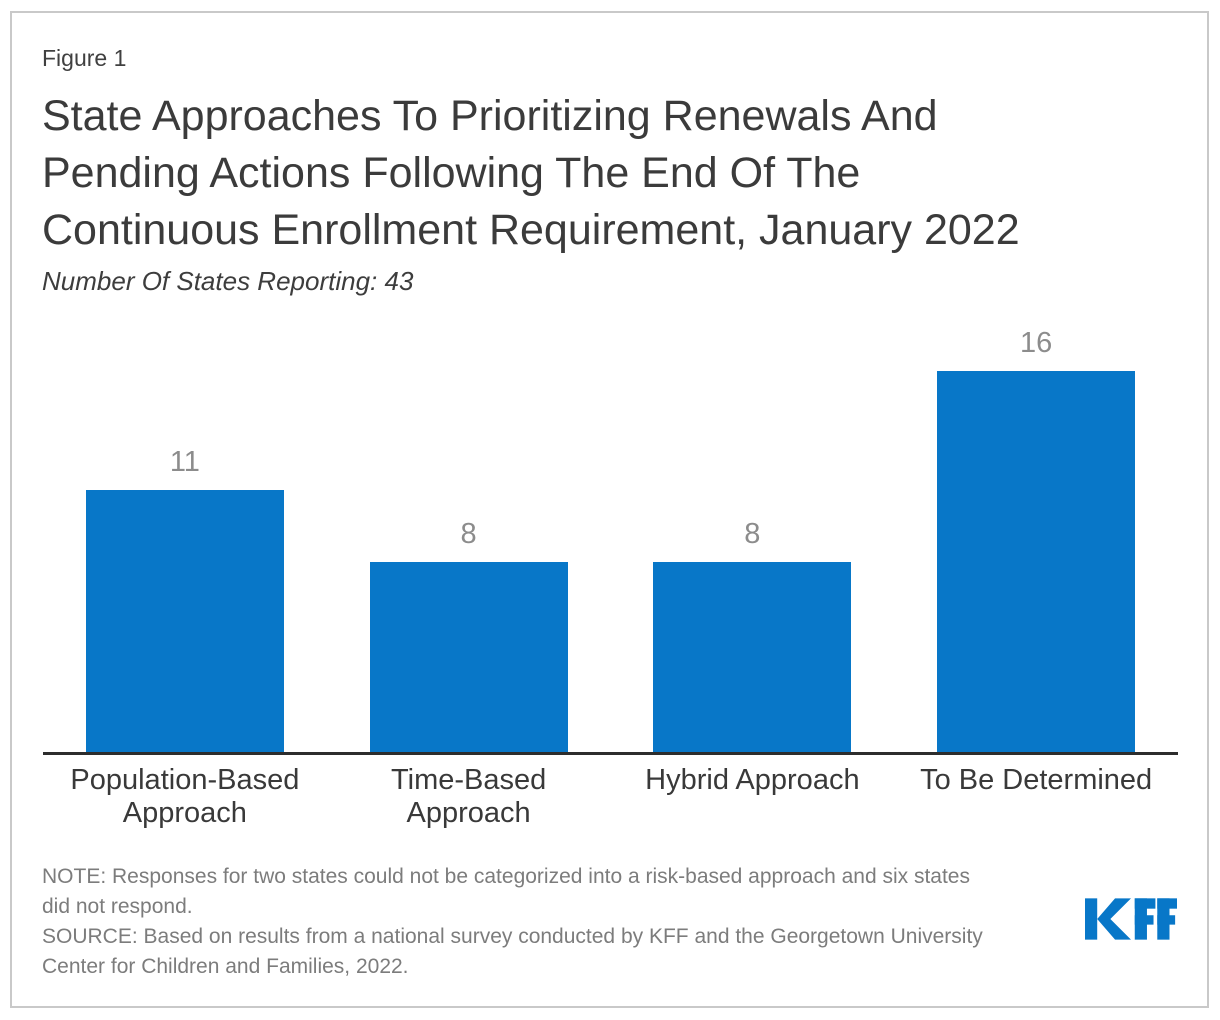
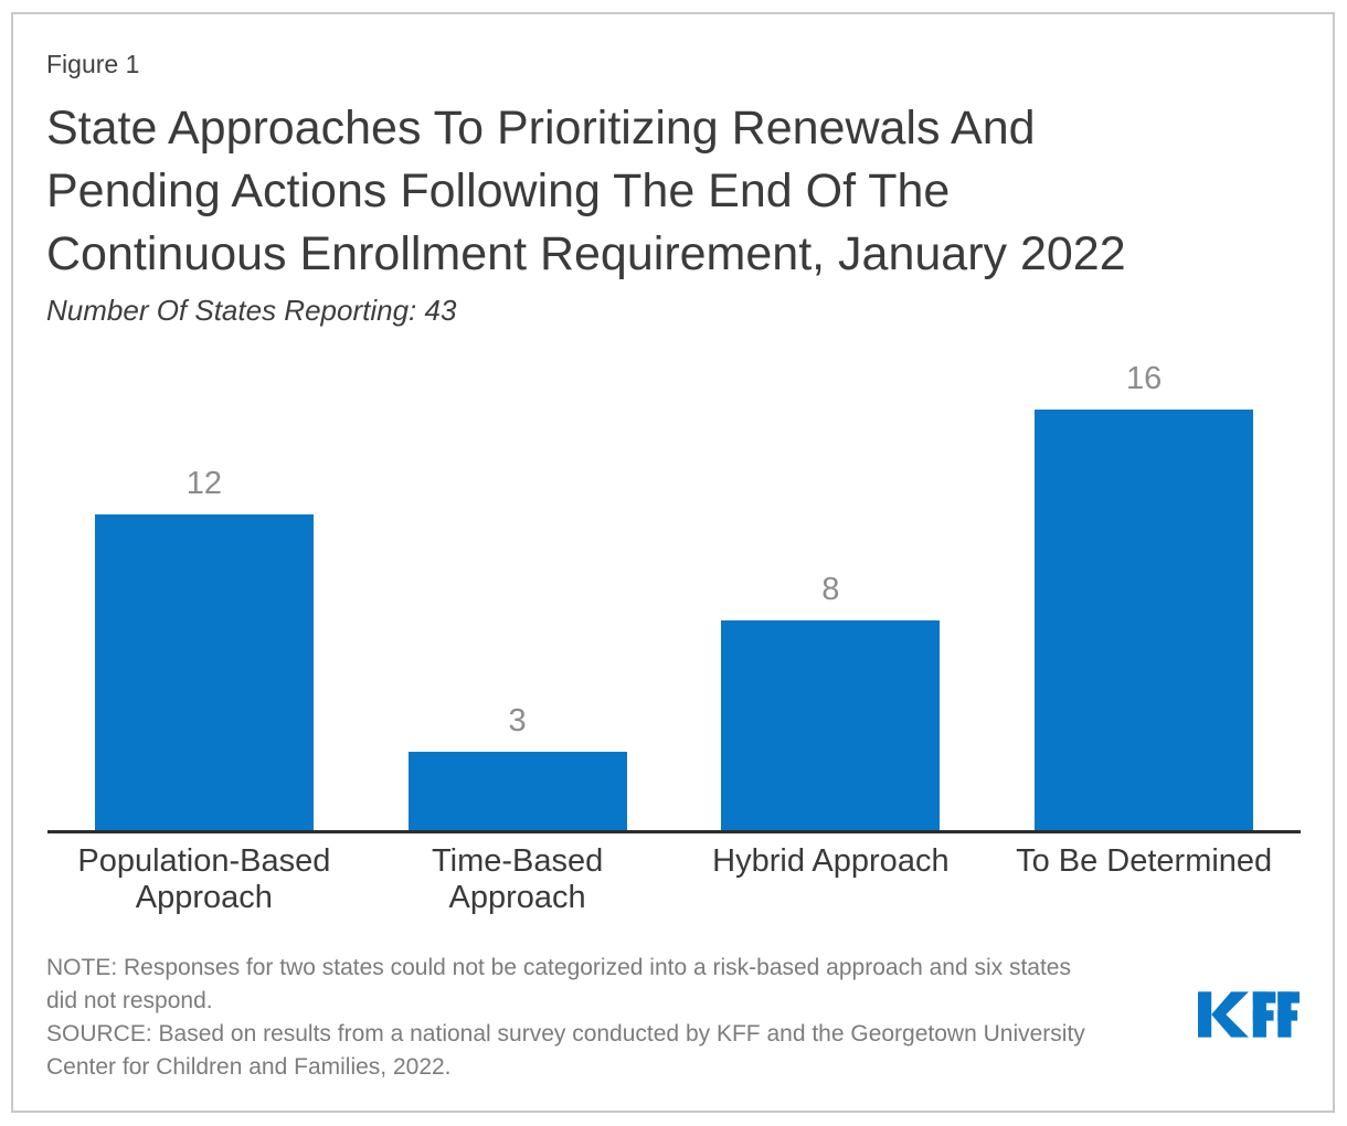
Population-Based Approach: 11 -> 12
Time-Based Approach: 8 -> 3
